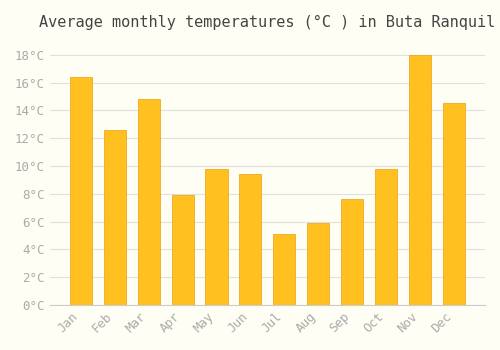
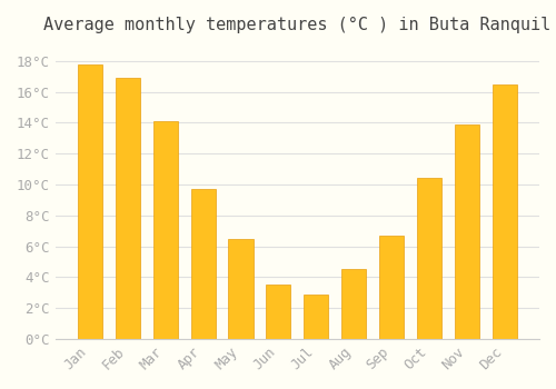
Jan: 16.4°C -> 17.8°C
Feb: 12.6°C -> 16.9°C
Mar: 14.8°C -> 14.1°C
Apr: 7.9°C -> 9.7°C
May: 9.8°C -> 6.5°C
Jun: 9.4°C -> 3.5°C
Jul: 5.1°C -> 2.9°C
Aug: 5.9°C -> 4.5°C
Sep: 7.6°C -> 6.7°C
Oct: 9.8°C -> 10.4°C
Nov: 18.0°C -> 13.9°C
Dec: 14.5°C -> 16.5°C
